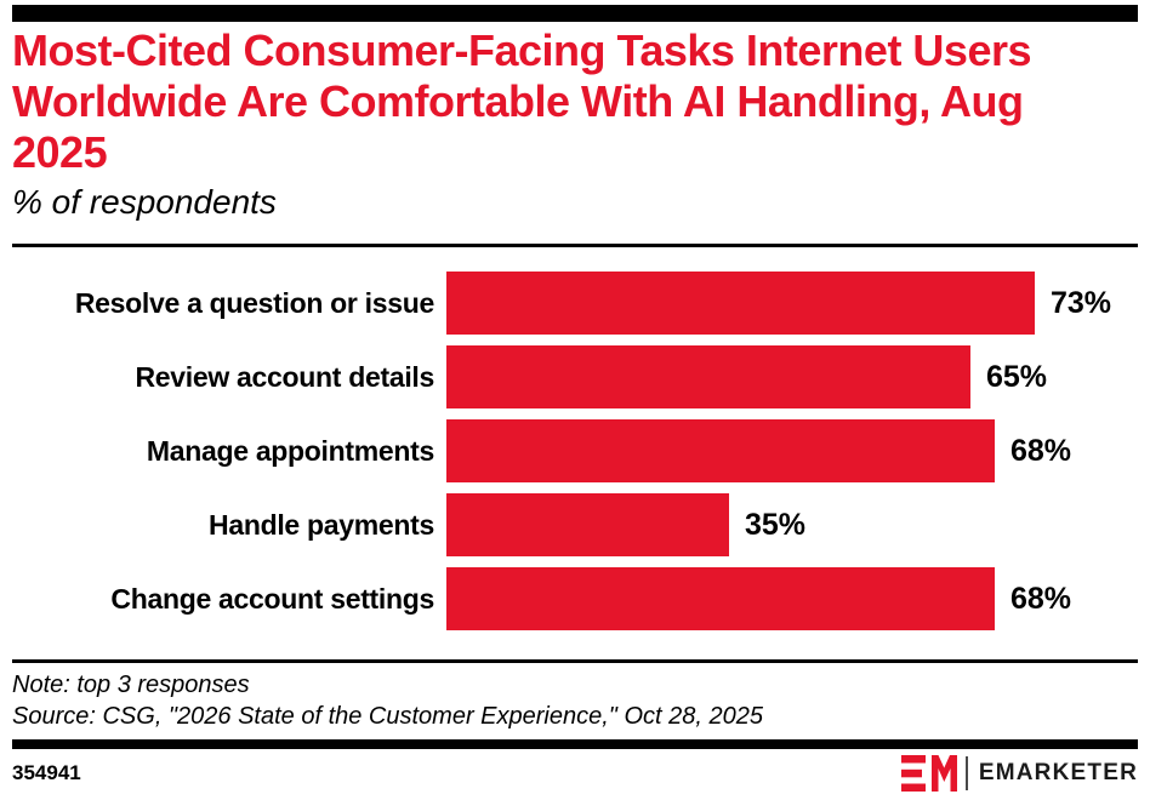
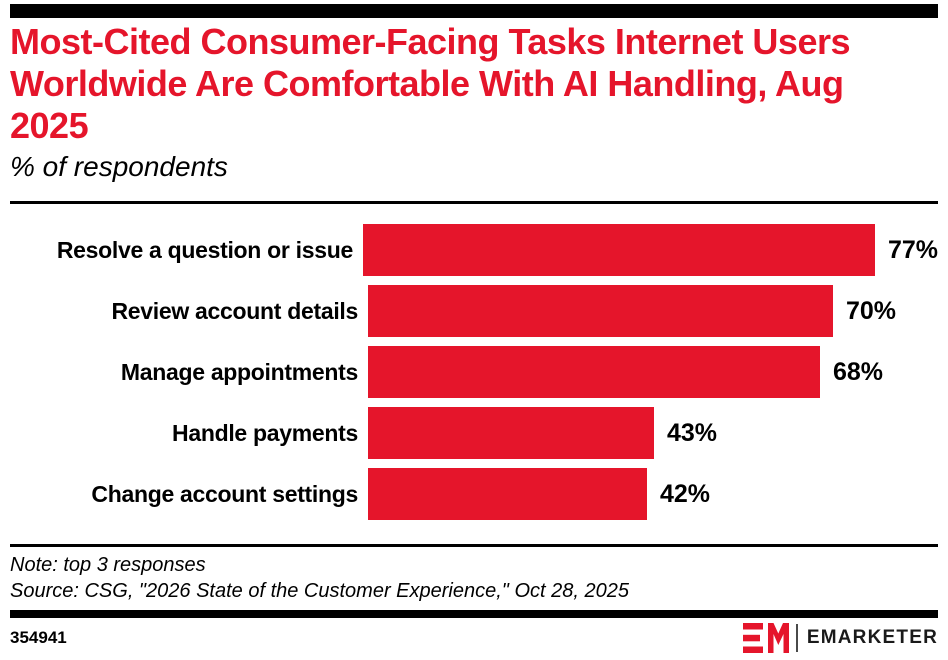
Resolve a question or issue: 73% -> 77%
Review account details: 65% -> 70%
Handle payments: 35% -> 43%
Change account settings: 68% -> 42%
